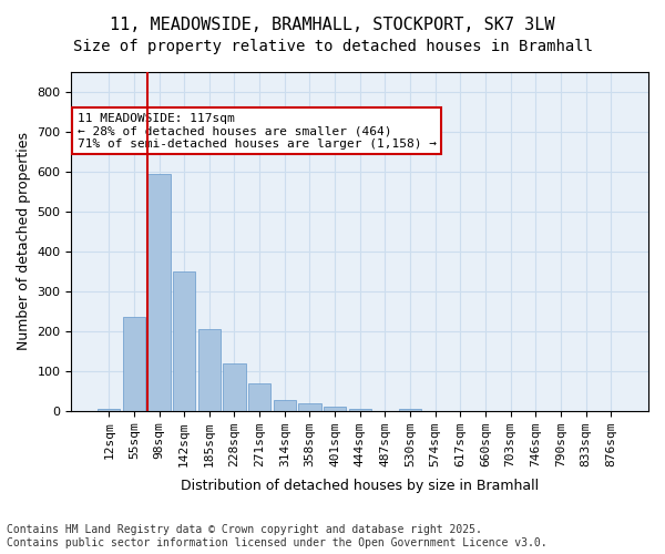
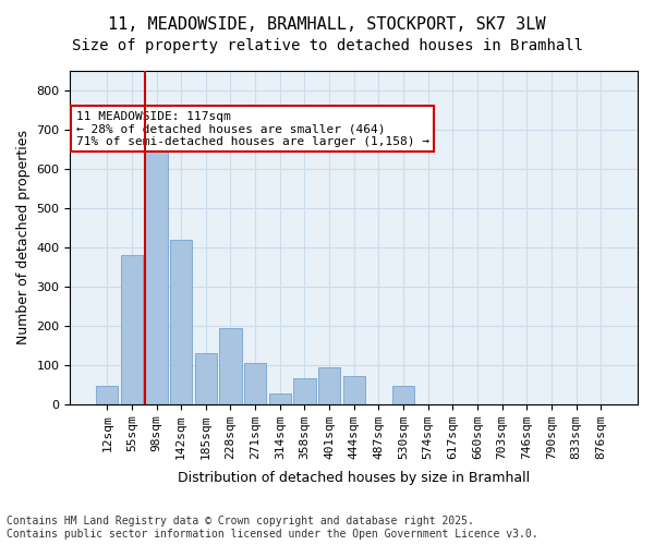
12sqm: 5 -> 45
55sqm: 235 -> 380
98sqm: 595 -> 645
142sqm: 350 -> 420
185sqm: 205 -> 130
228sqm: 120 -> 195
271sqm: 68 -> 105
358sqm: 18 -> 65
401sqm: 10 -> 95
444sqm: 5 -> 70
530sqm: 5 -> 45
